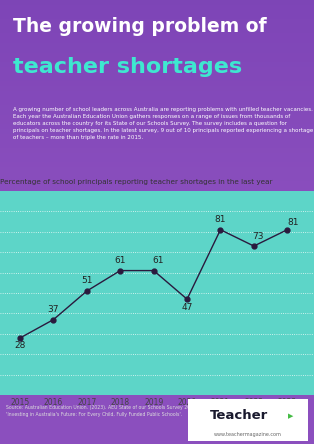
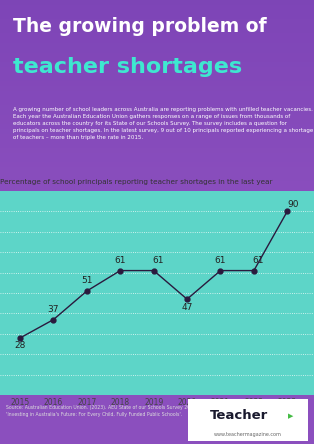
2021: 81 -> 61
2022: 73 -> 61
2023: 81 -> 90
